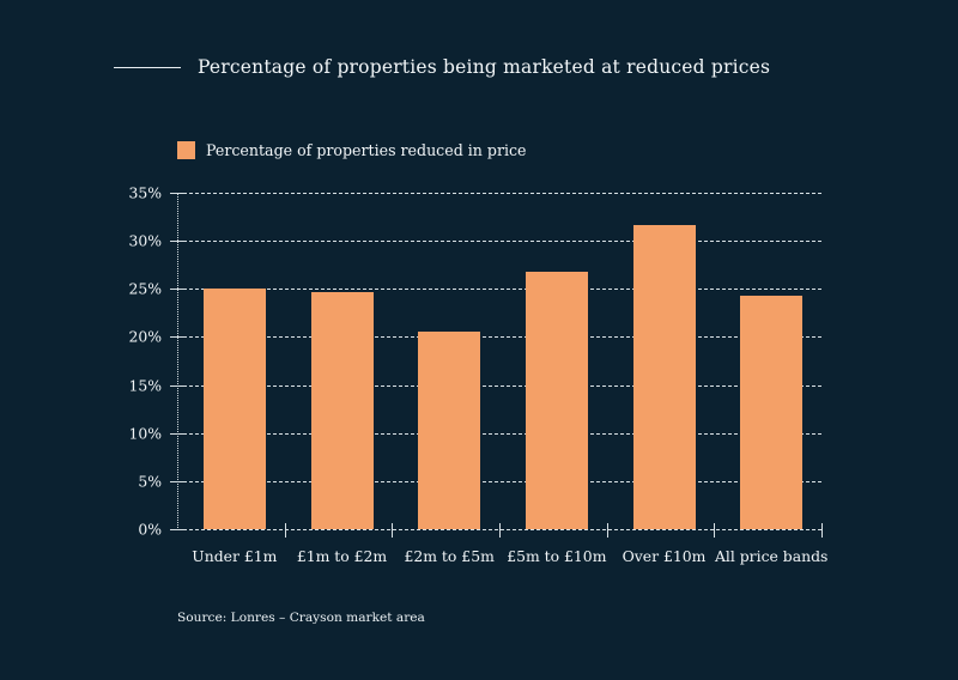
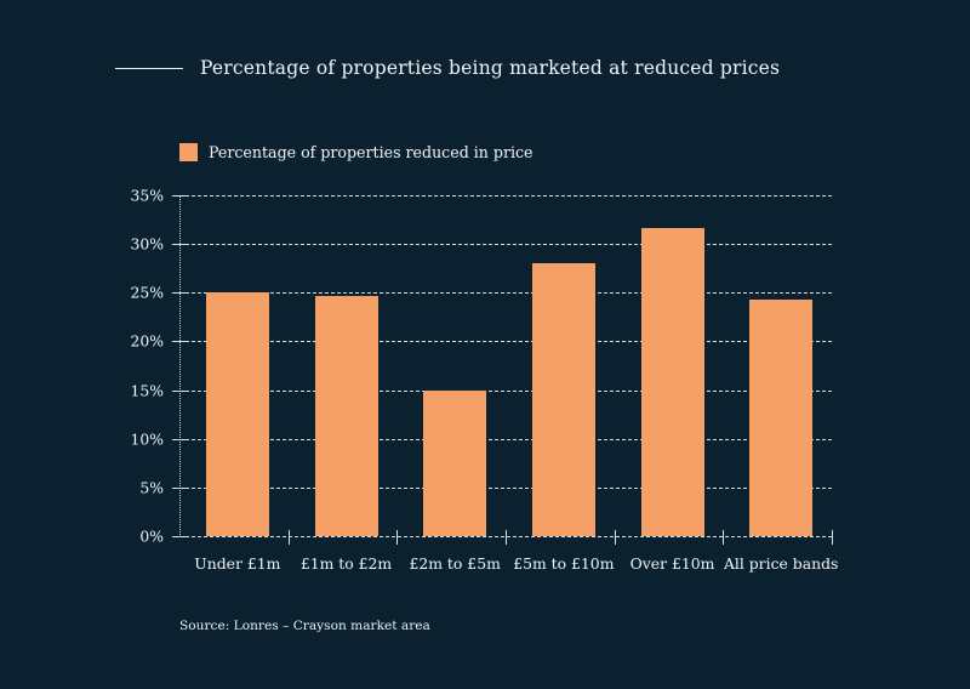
£2m to £5m: 21% -> 15%
£5m to £10m: 27% -> 28%
